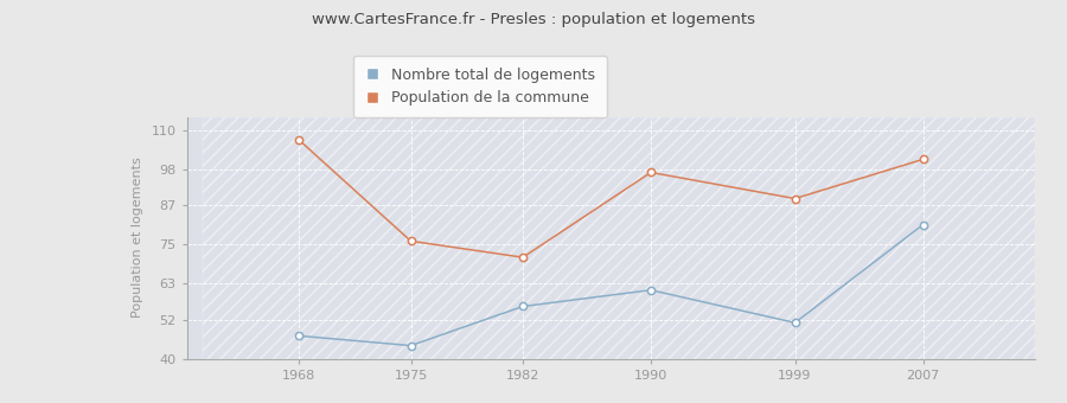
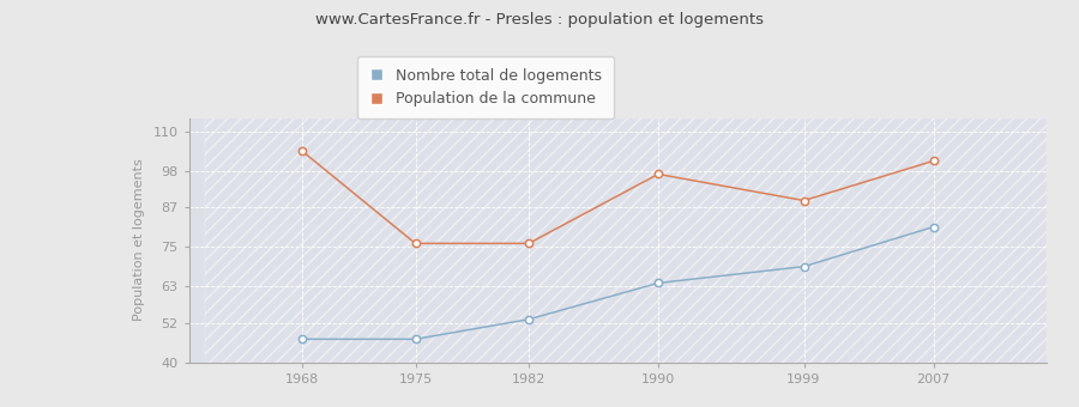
Population de la commune/1968: 107 -> 104
Nombre total de logements/1975: 44 -> 47
Nombre total de logements/1982: 56 -> 53
Population de la commune/1982: 71 -> 76
Nombre total de logements/1990: 61 -> 64
Nombre total de logements/1999: 51 -> 69
